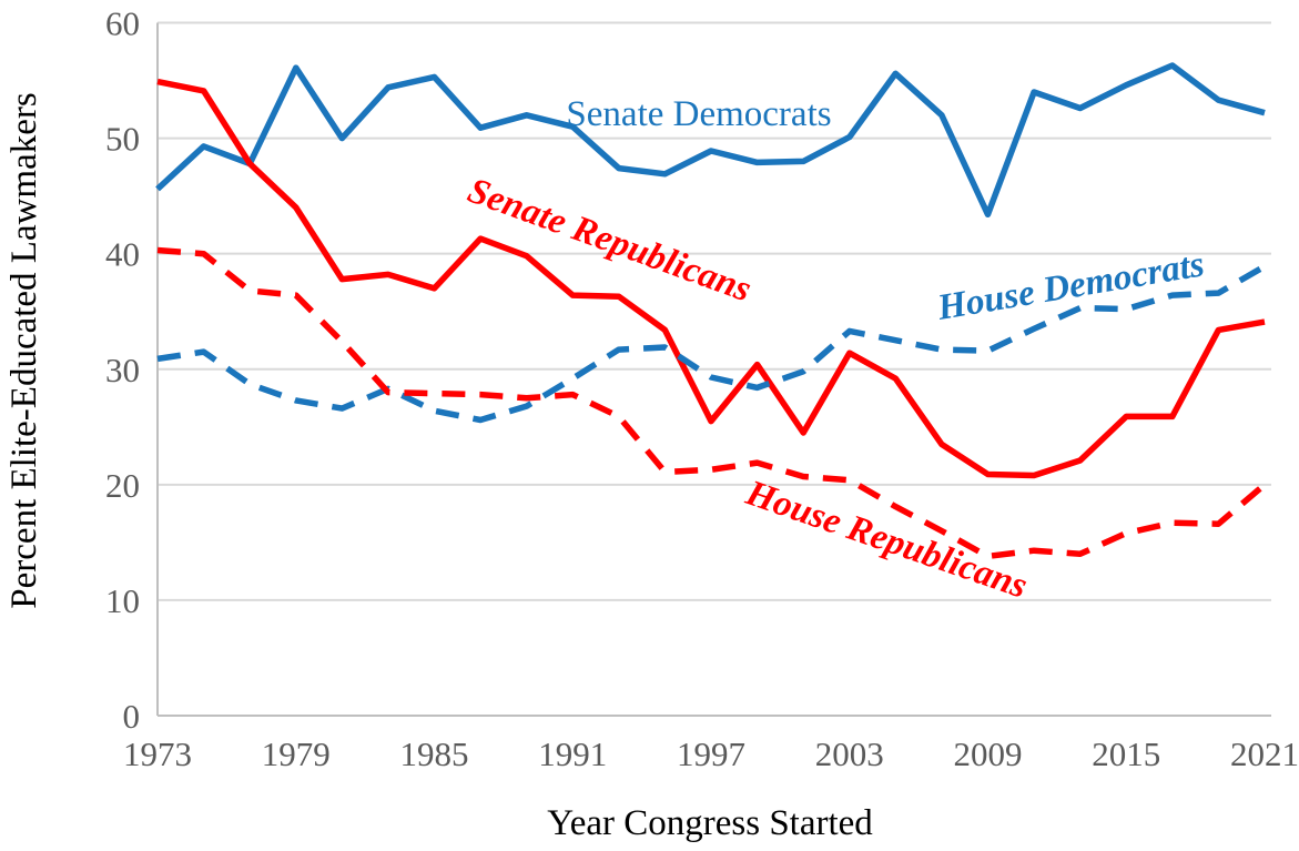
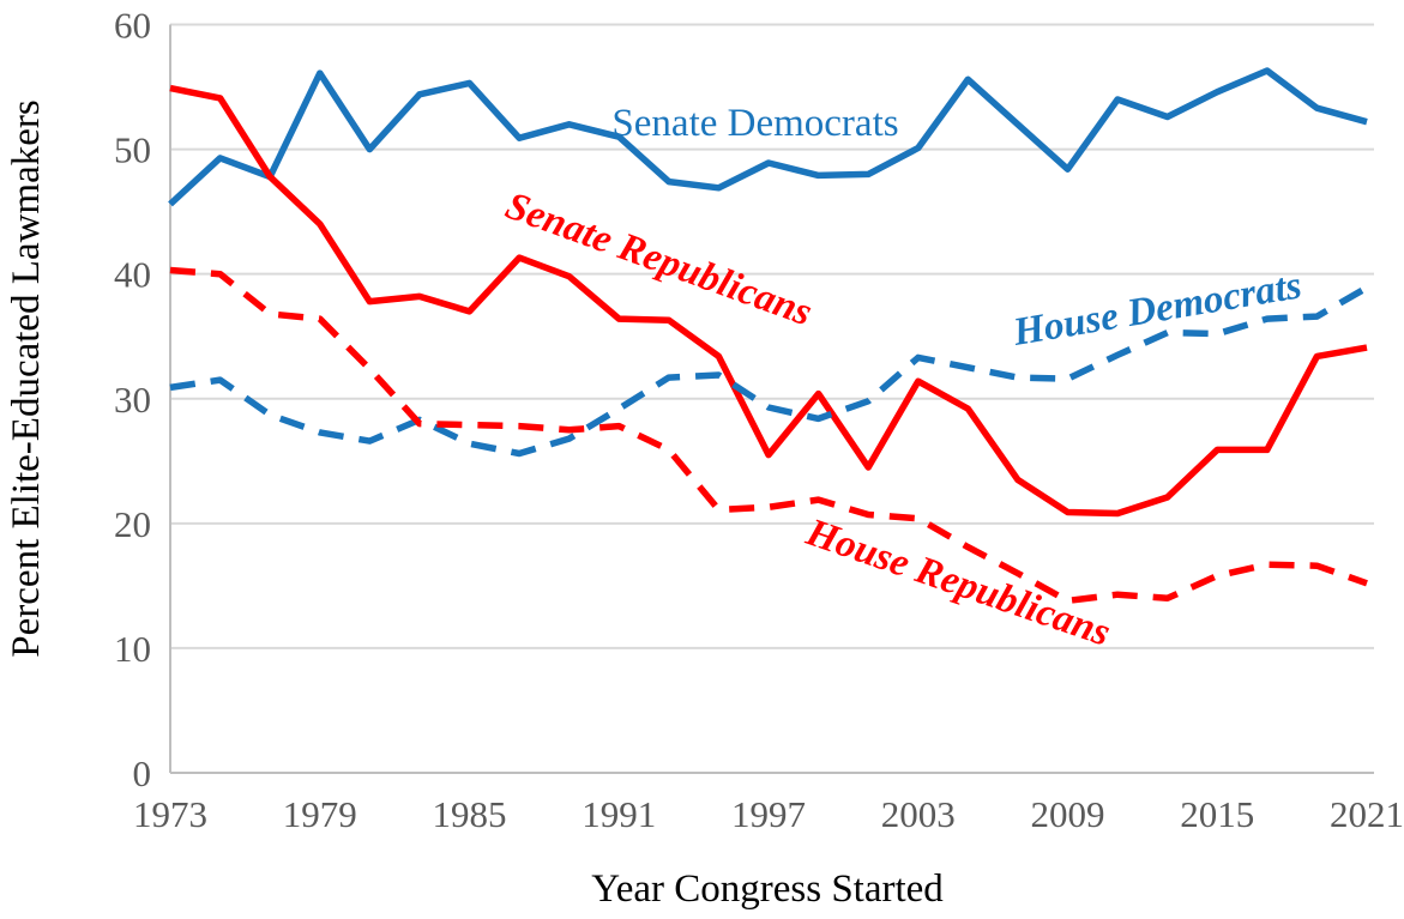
Senate Democrats/2009: 43.4 -> 48.4
House Republicans/2021: 20.0 -> 15.2
